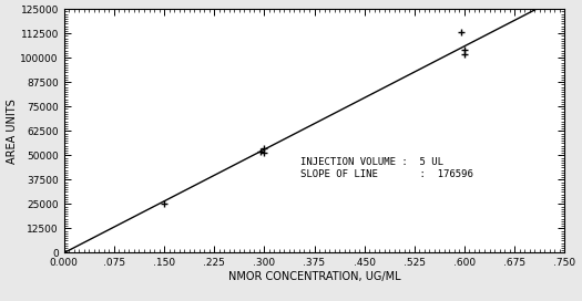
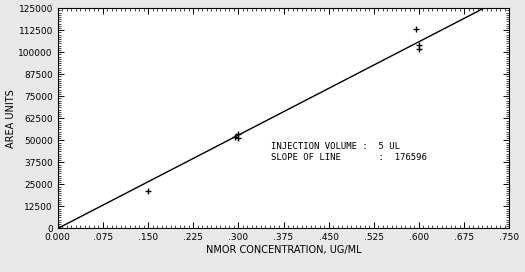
.150: 26000 -> 21000
